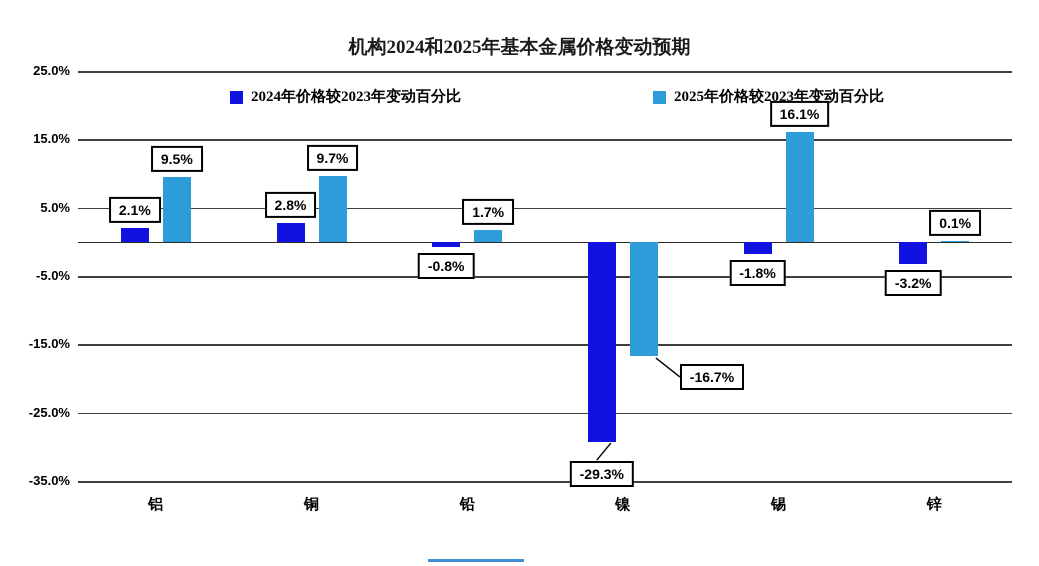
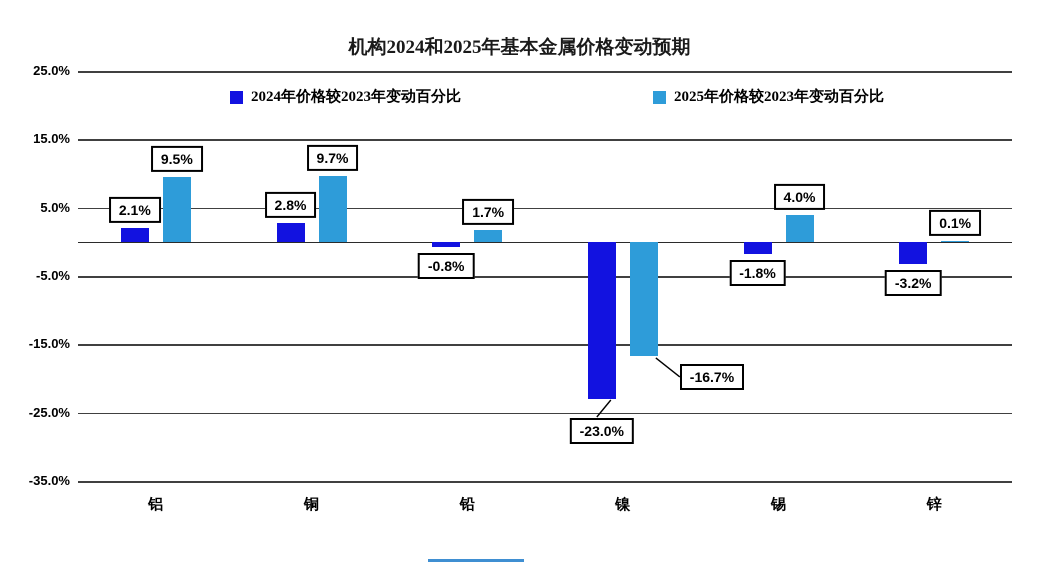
2024年价格较2023年变动百分比/镍: -29.3% -> -23.0%
2025年价格较2023年变动百分比/锡: 16.1% -> 4.0%
